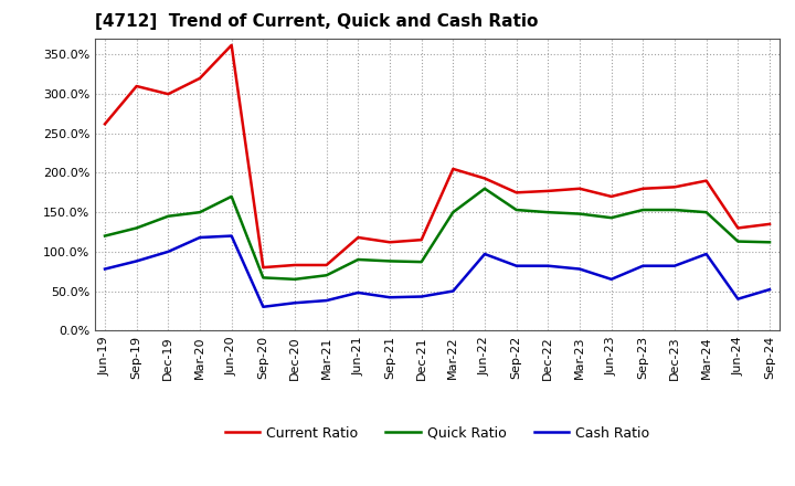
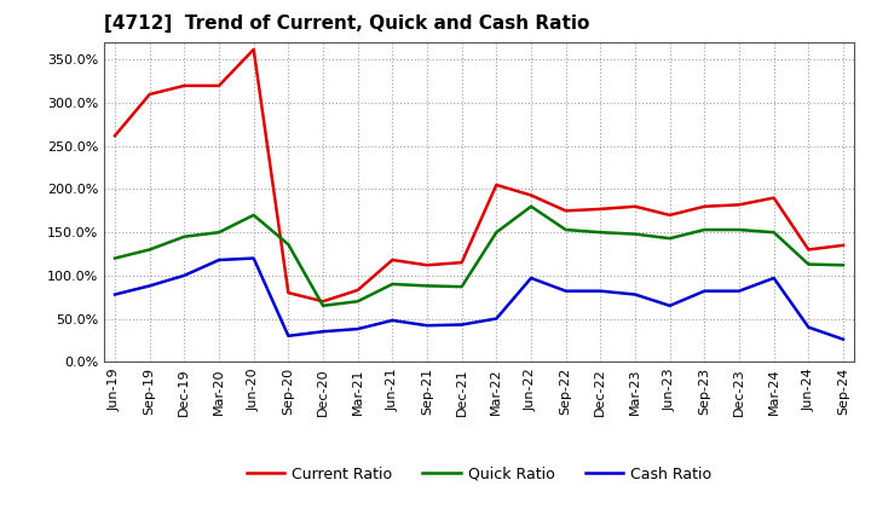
Current Ratio/Dec-19: 300% -> 320%
Quick Ratio/Sep-20: 67% -> 136%
Current Ratio/Dec-20: 83% -> 70%
Cash Ratio/Sep-24: 52% -> 26%
